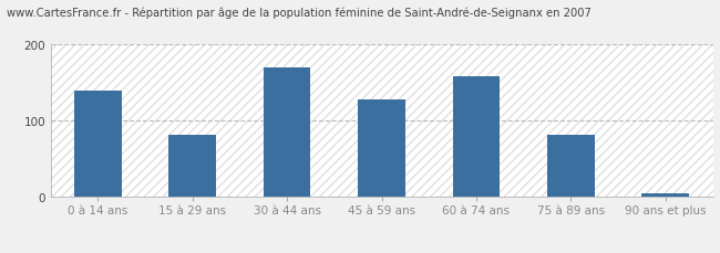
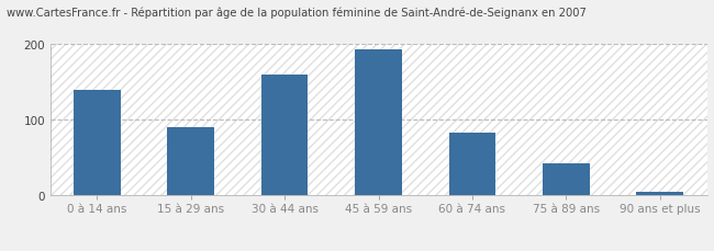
15 à 29 ans: 82 -> 90
30 à 44 ans: 170 -> 160
45 à 59 ans: 128 -> 193
60 à 74 ans: 158 -> 83
75 à 89 ans: 82 -> 42
